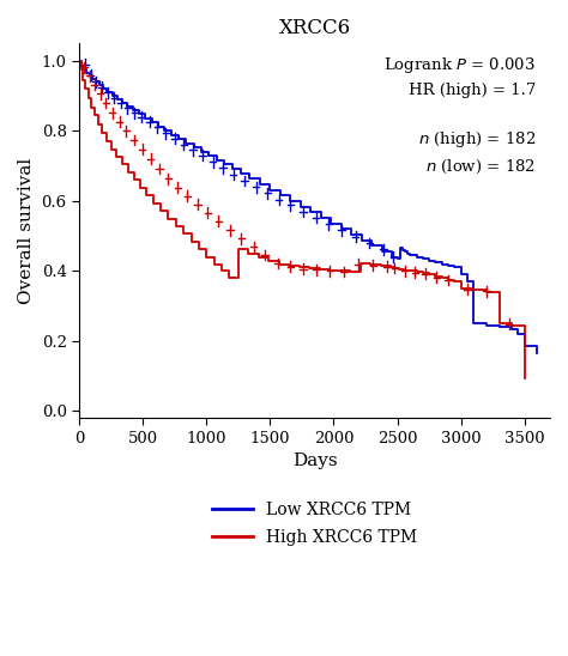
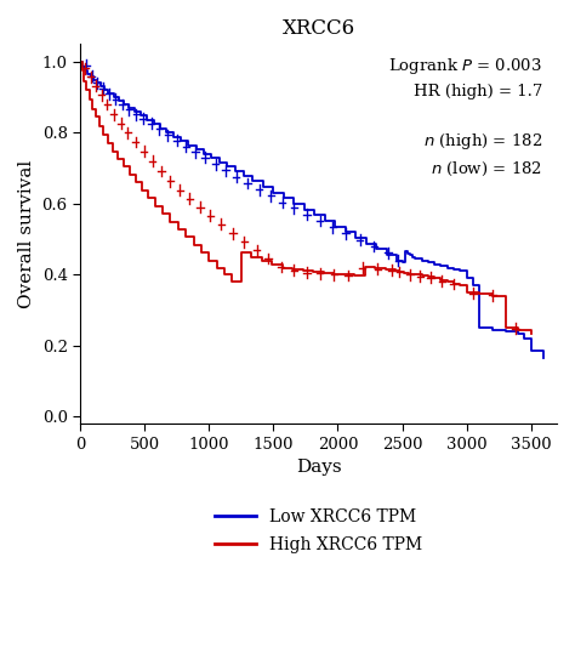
High XRCC6 TPM/3500: 0.095 -> 0.235
